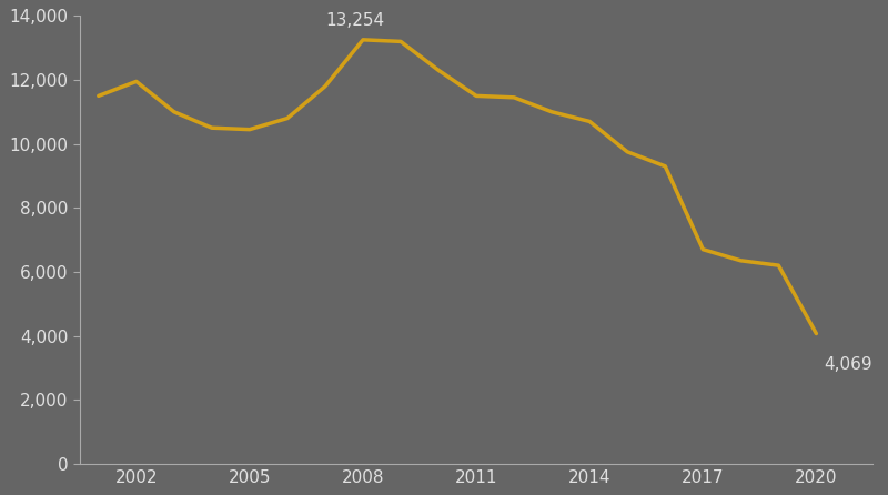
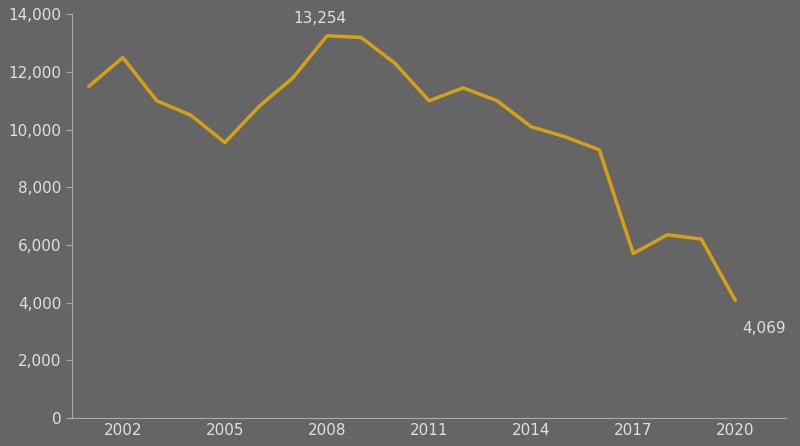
2002: 11,950 -> 12,500
2005: 10,450 -> 9,550
2011: 11,500 -> 11,000
2014: 10,700 -> 10,100
2017: 6,700 -> 5,700
